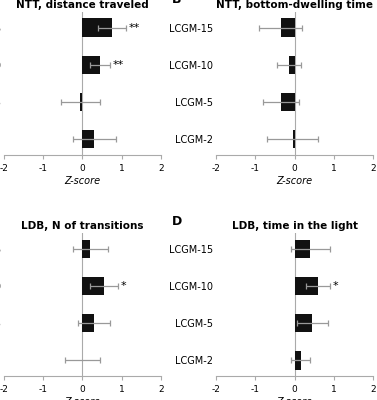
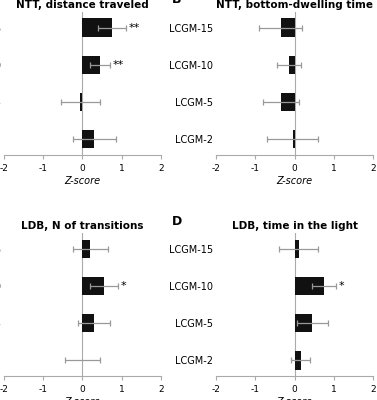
LDB, time in the light/LCGM-15: 0.40 -> 0.10
LDB, time in the light/LCGM-10: 0.60 -> 0.75
